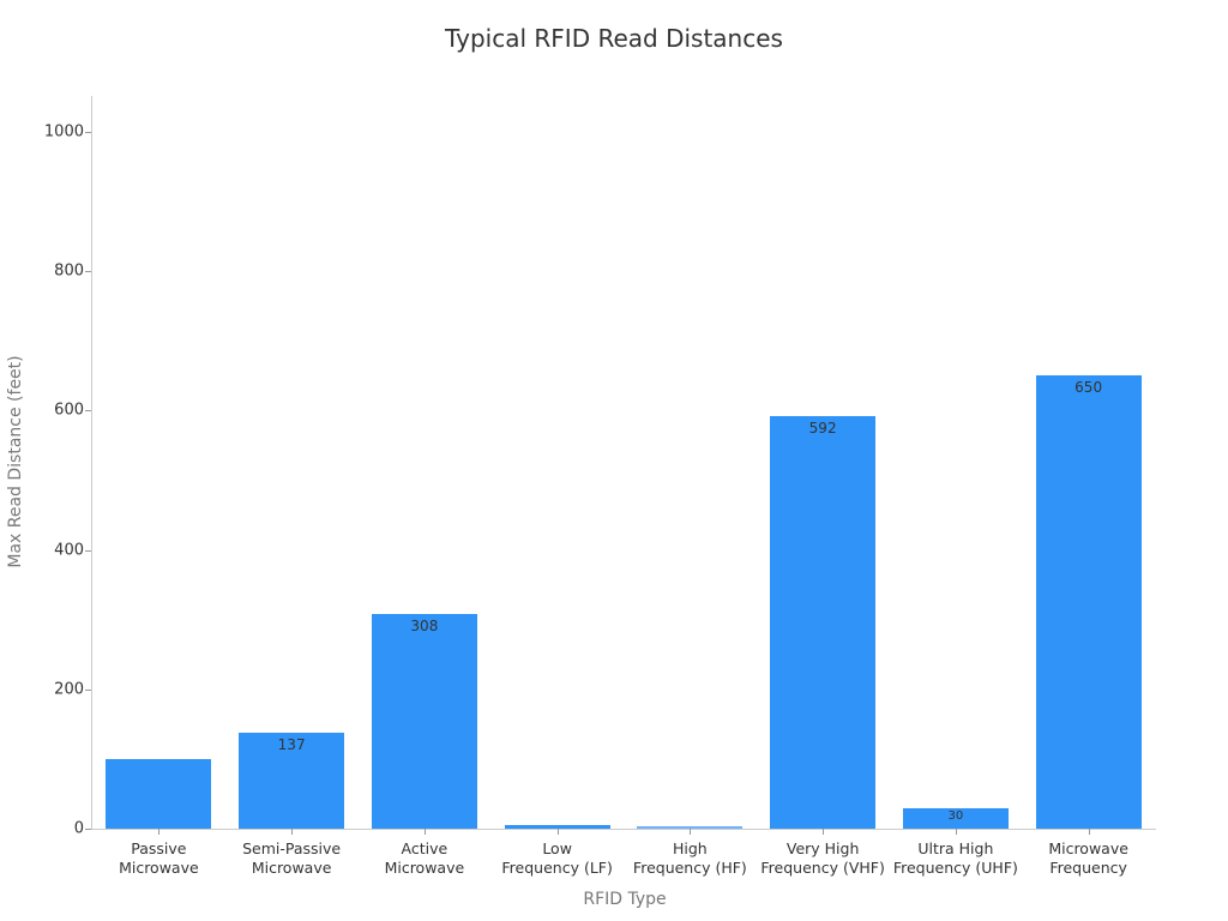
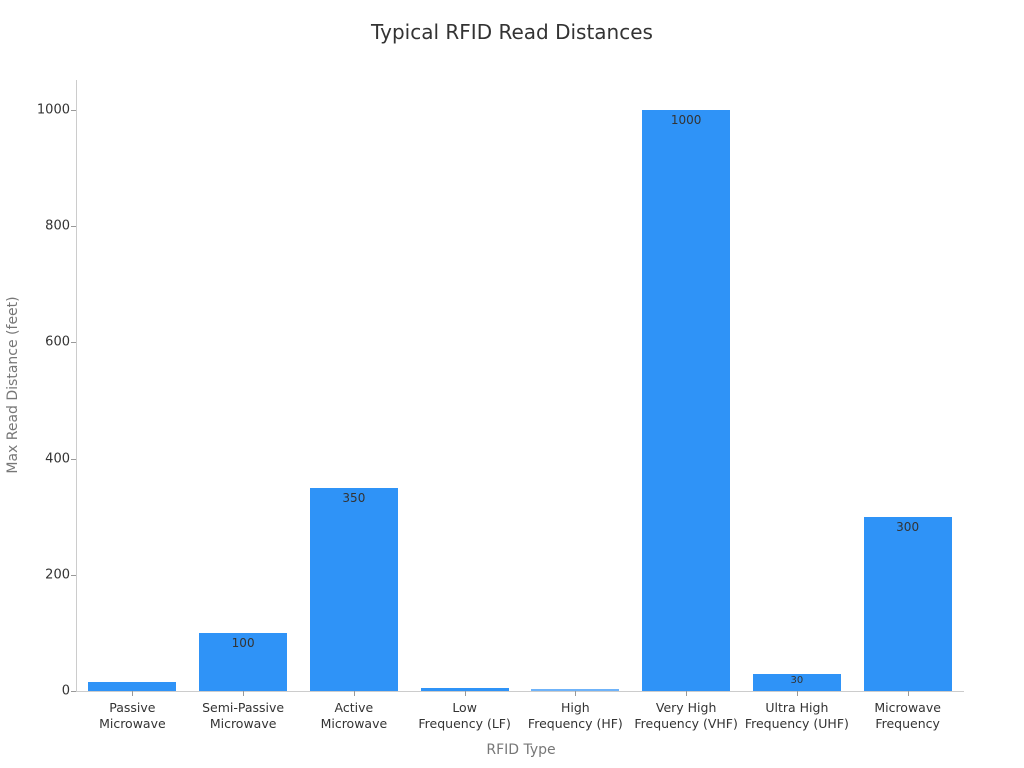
Passive Microwave: 100 -> 20
Semi-Passive Microwave: 137 -> 100
Active Microwave: 308 -> 350
Very High Frequency (VHF): 592 -> 1000
Microwave Frequency: 650 -> 300
